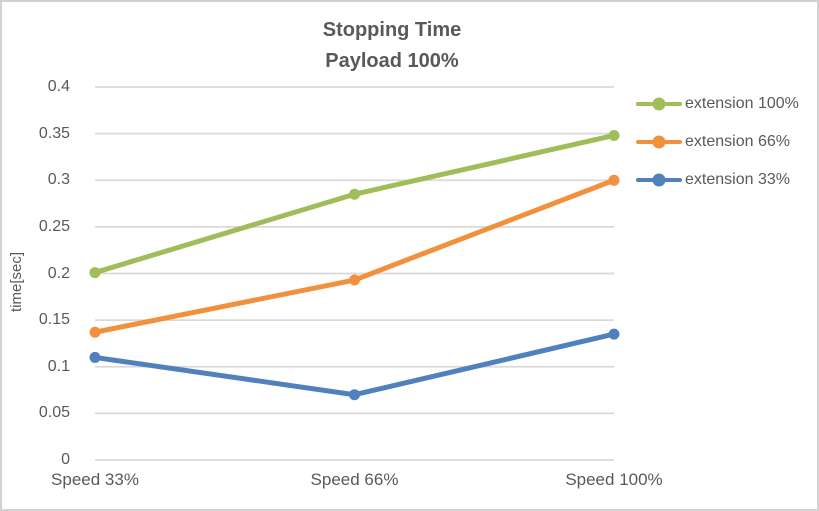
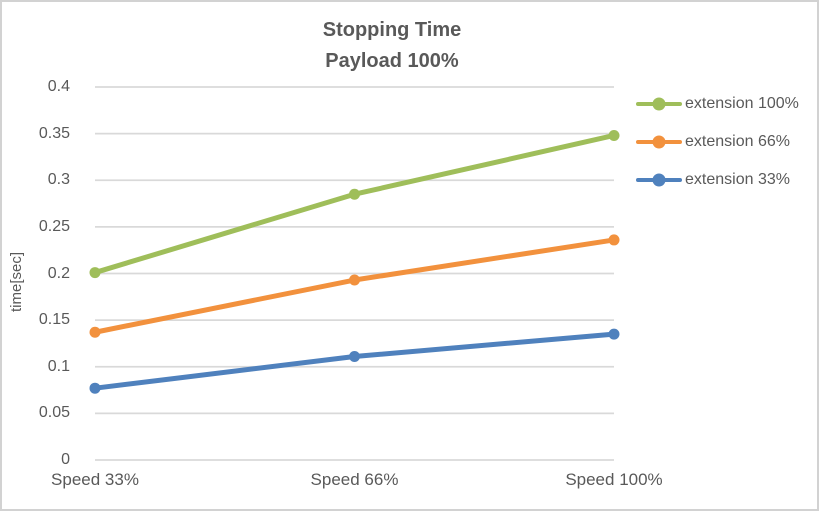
extension 33%/Speed 33%: 0.11 -> 0.08
extension 33%/Speed 66%: 0.07 -> 0.11
extension 66%/Speed 100%: 0.30 -> 0.24
